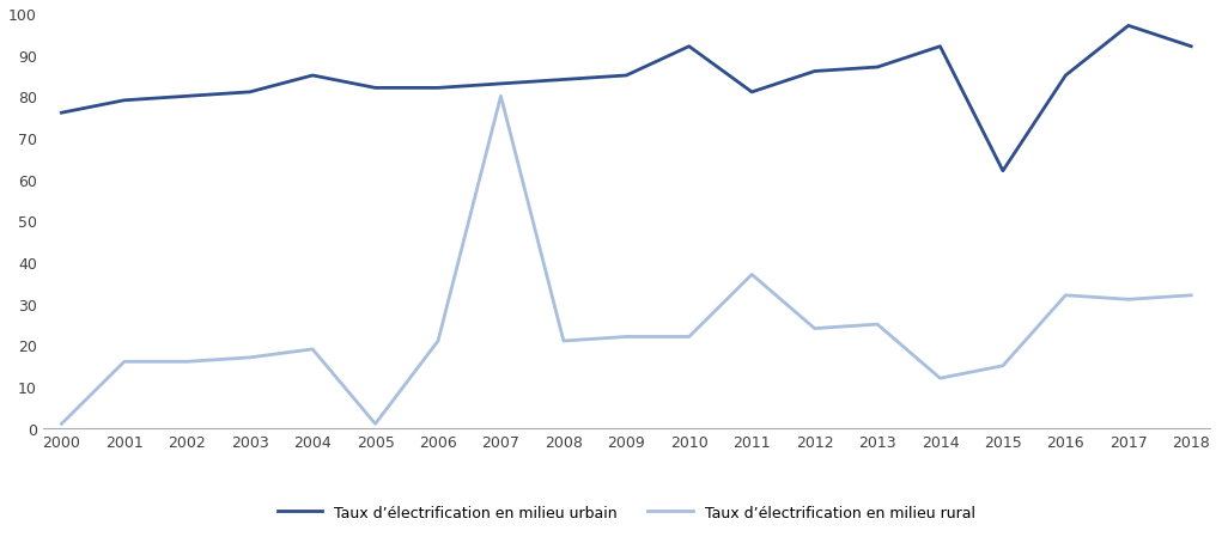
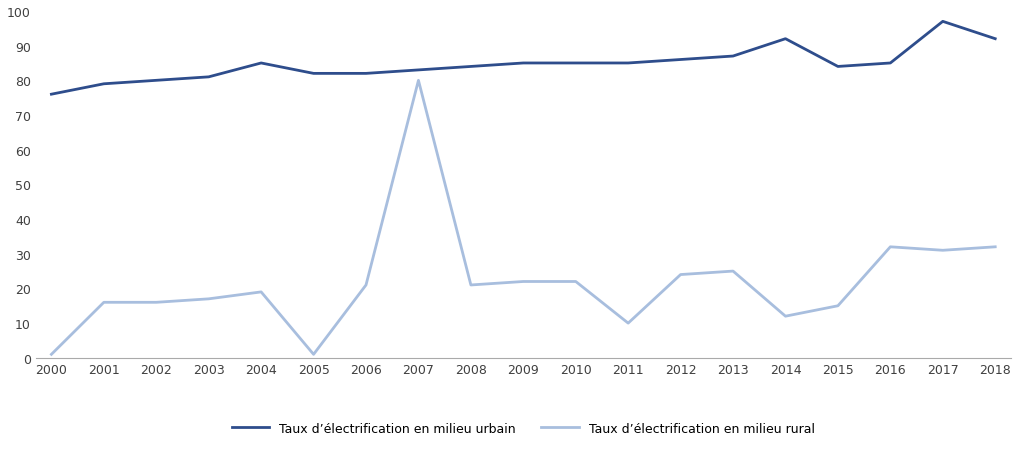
Taux d’électrification en milieu urbain/2010: 92 -> 85
Taux d’électrification en milieu urbain/2011: 81 -> 85
Taux d’électrification en milieu rural/2011: 37 -> 10
Taux d’électrification en milieu urbain/2015: 62 -> 84
